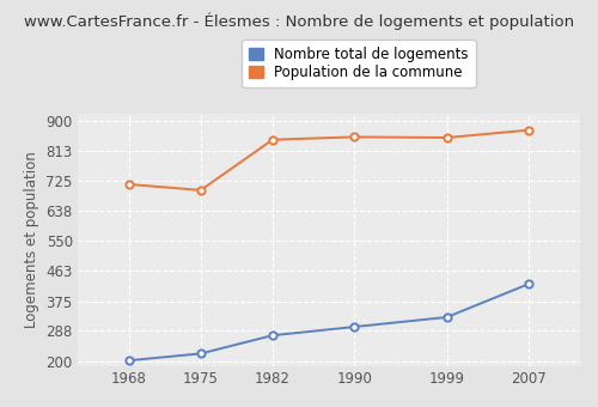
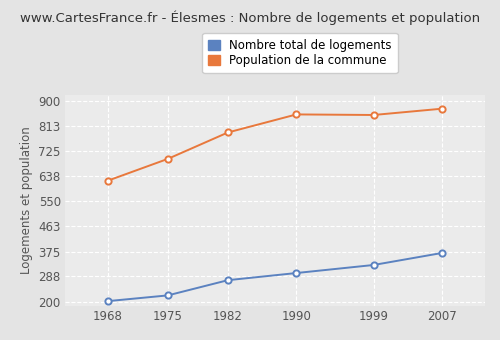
Population de la commune/1968: 715 -> 622
Population de la commune/1982: 845 -> 790
Nombre total de logements/2007: 425 -> 370
